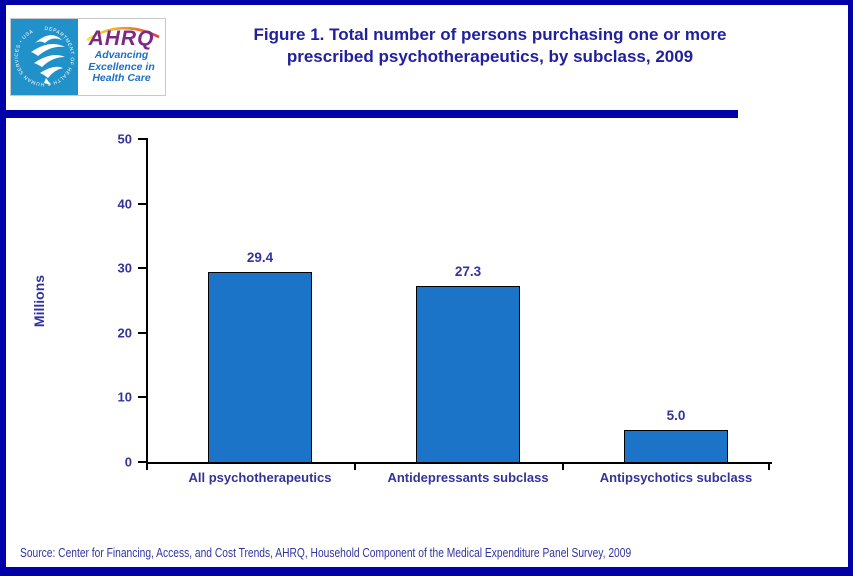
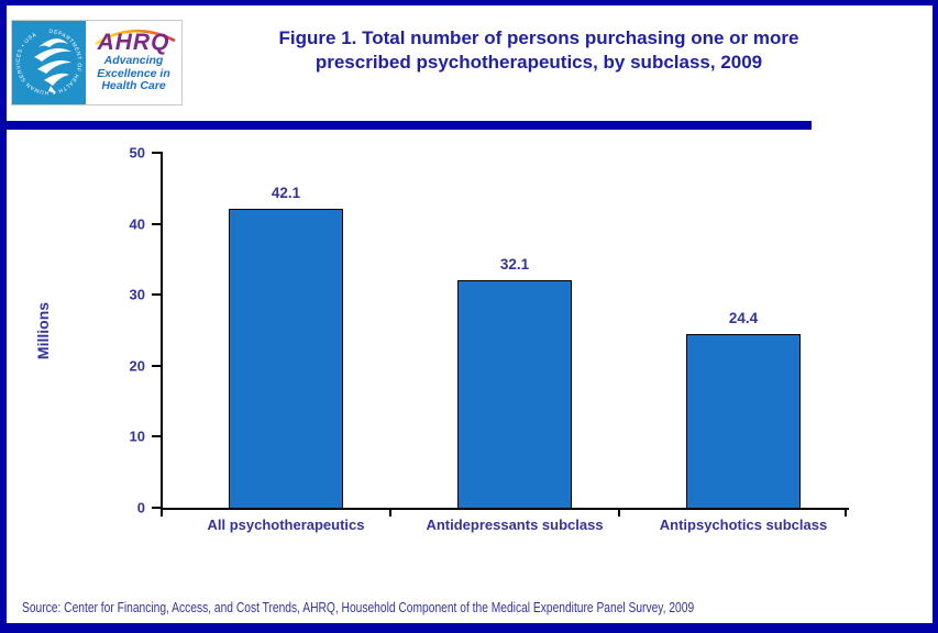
All psychotherapeutics: 29.4 -> 42.1
Antidepressants subclass: 27.3 -> 32.1
Antipsychotics subclass: 5.0 -> 24.4
